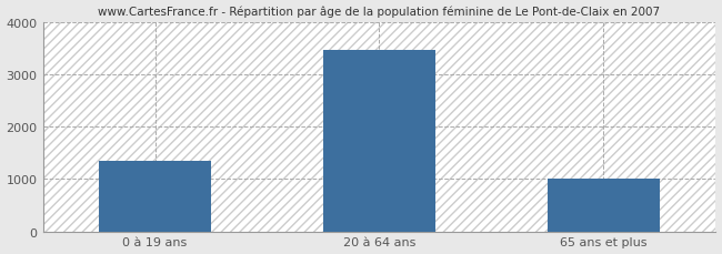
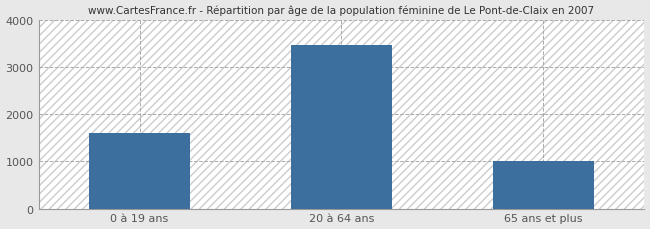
0 à 19 ans: 1350 -> 1600
